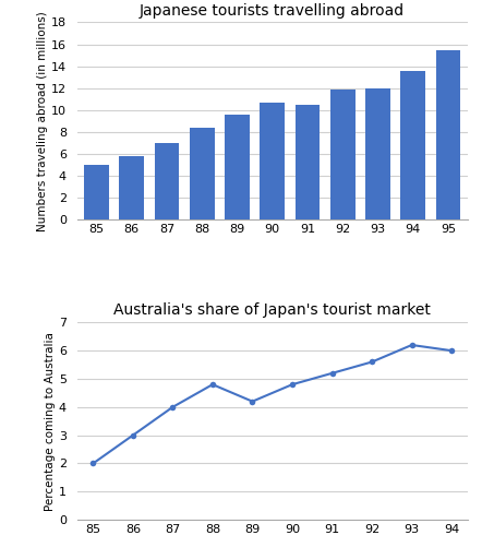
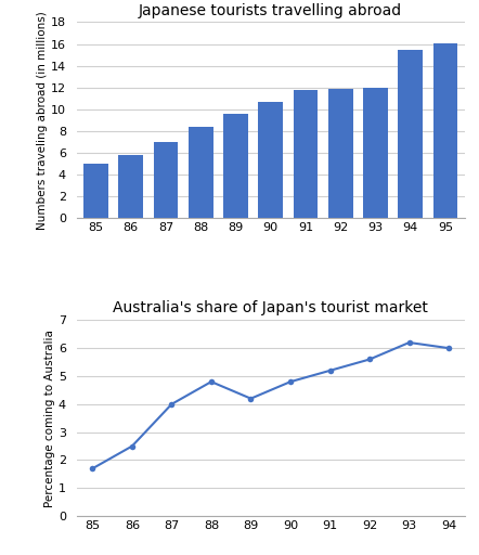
Japanese tourists travelling abroad/91: 10.5 -> 11.8
Japanese tourists travelling abroad/94: 13.6 -> 15.5
Japanese tourists travelling abroad/95: 15.5 -> 16.1
Australia's share of Japan's tourist market/85: 2.0 -> 1.7
Australia's share of Japan's tourist market/86: 3.0 -> 2.5
